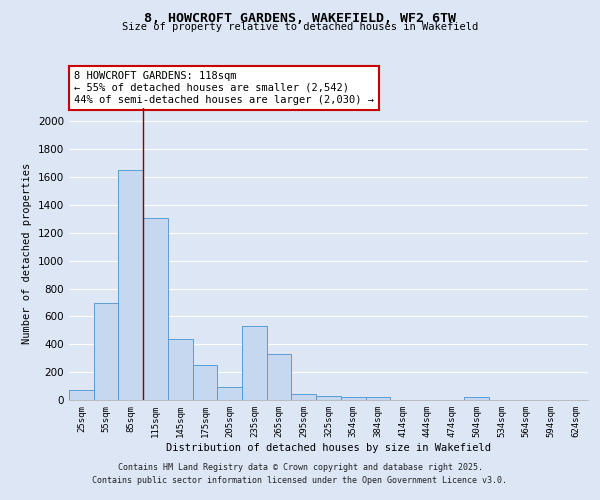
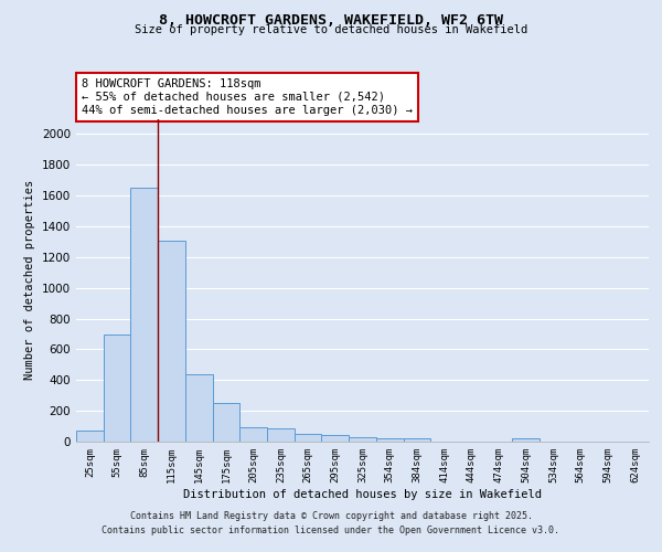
235sqm: 530 -> 80
265sqm: 330 -> 50
